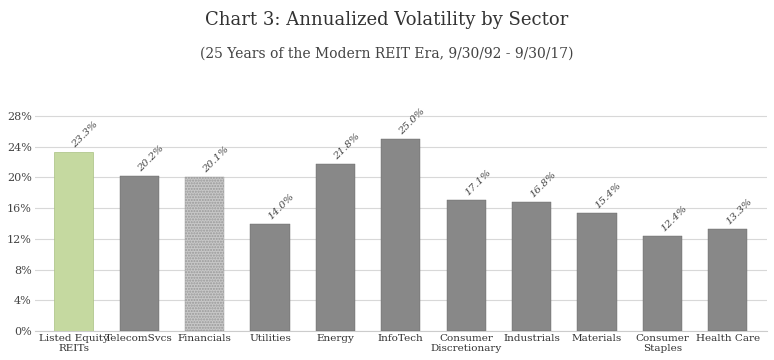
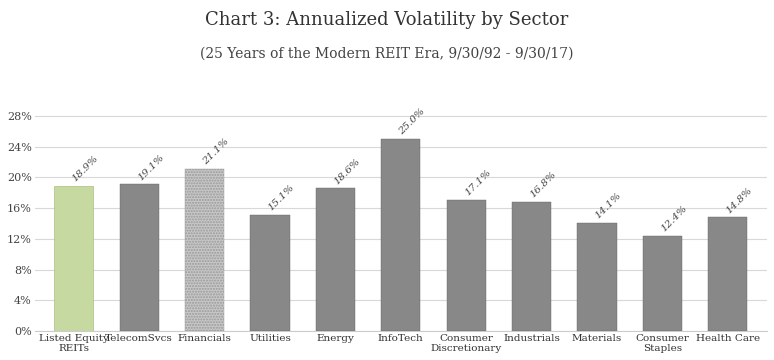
Listed Equity REITs: 23.3% -> 18.9%
TelecomSvcs: 20.2% -> 19.1%
Financials: 20.1% -> 21.1%
Utilities: 14.0% -> 15.1%
Energy: 21.8% -> 18.6%
Materials: 15.4% -> 14.1%
Health Care: 13.3% -> 14.8%
